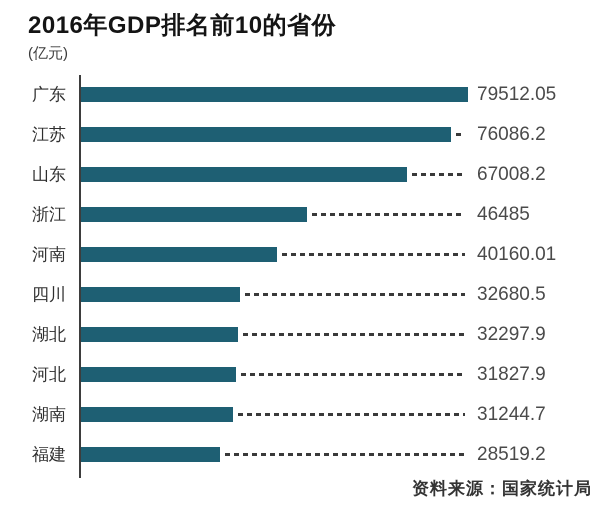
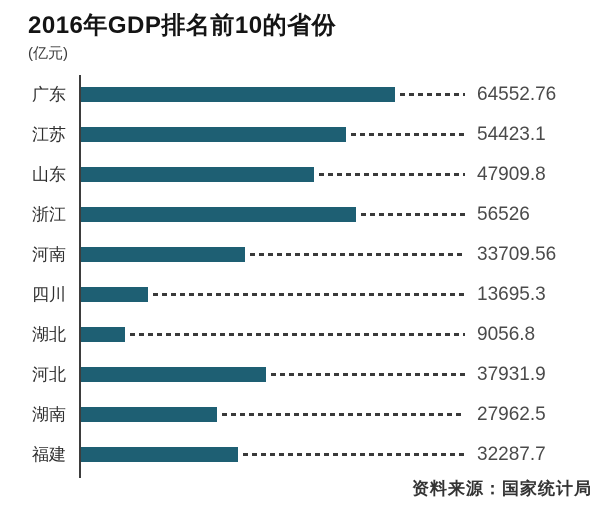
广东: 79512.05 -> 64552.76
江苏: 76086.2 -> 54423.1
山东: 67008.2 -> 47909.8
浙江: 46485 -> 56526
河南: 40160.01 -> 33709.56
四川: 32680.5 -> 13695.3
湖北: 32297.9 -> 9056.8
河北: 31827.9 -> 37931.9
湖南: 31244.7 -> 27962.5
福建: 28519.2 -> 32287.7
